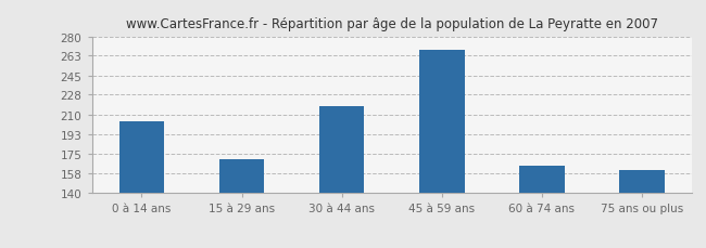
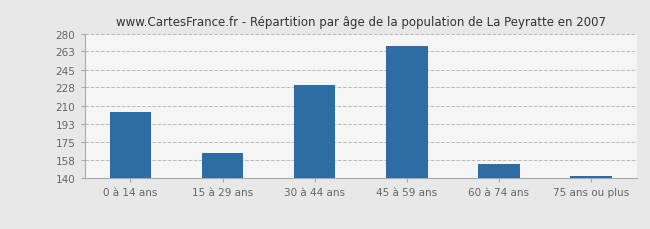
15 à 29 ans: 170 -> 165
30 à 44 ans: 218 -> 230
60 à 74 ans: 165 -> 154
75 ans ou plus: 161 -> 142
